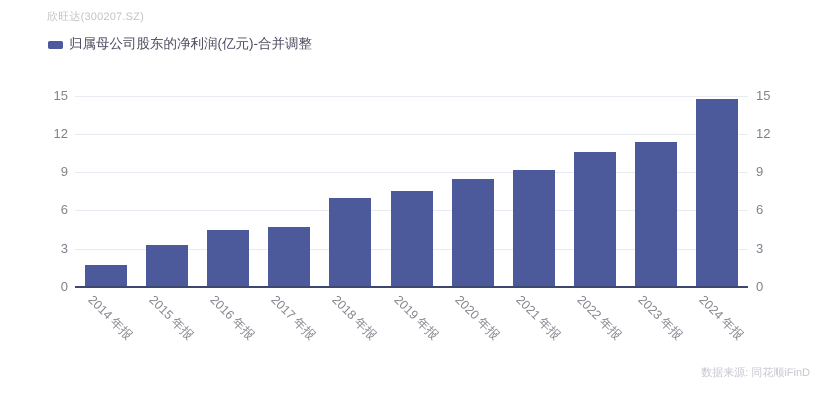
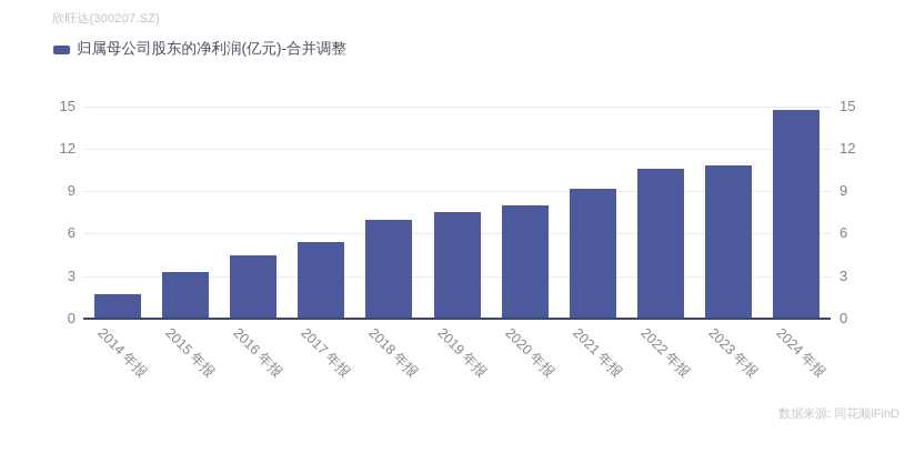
2017 年报: 4.7 -> 5.4
2020 年报: 8.5 -> 8.0
2023 年报: 11.4 -> 10.8
